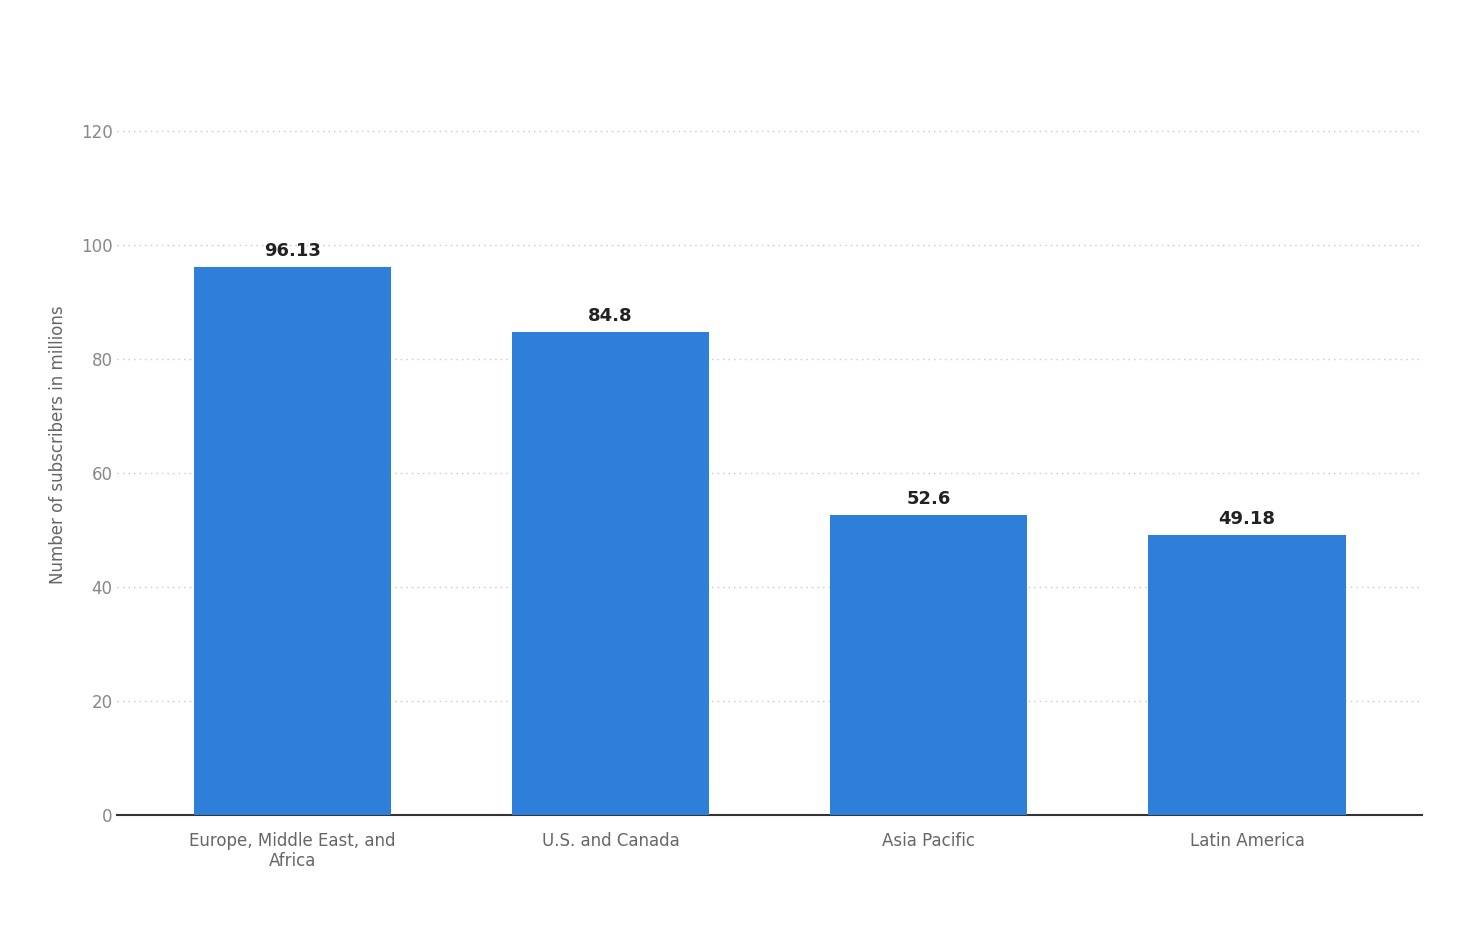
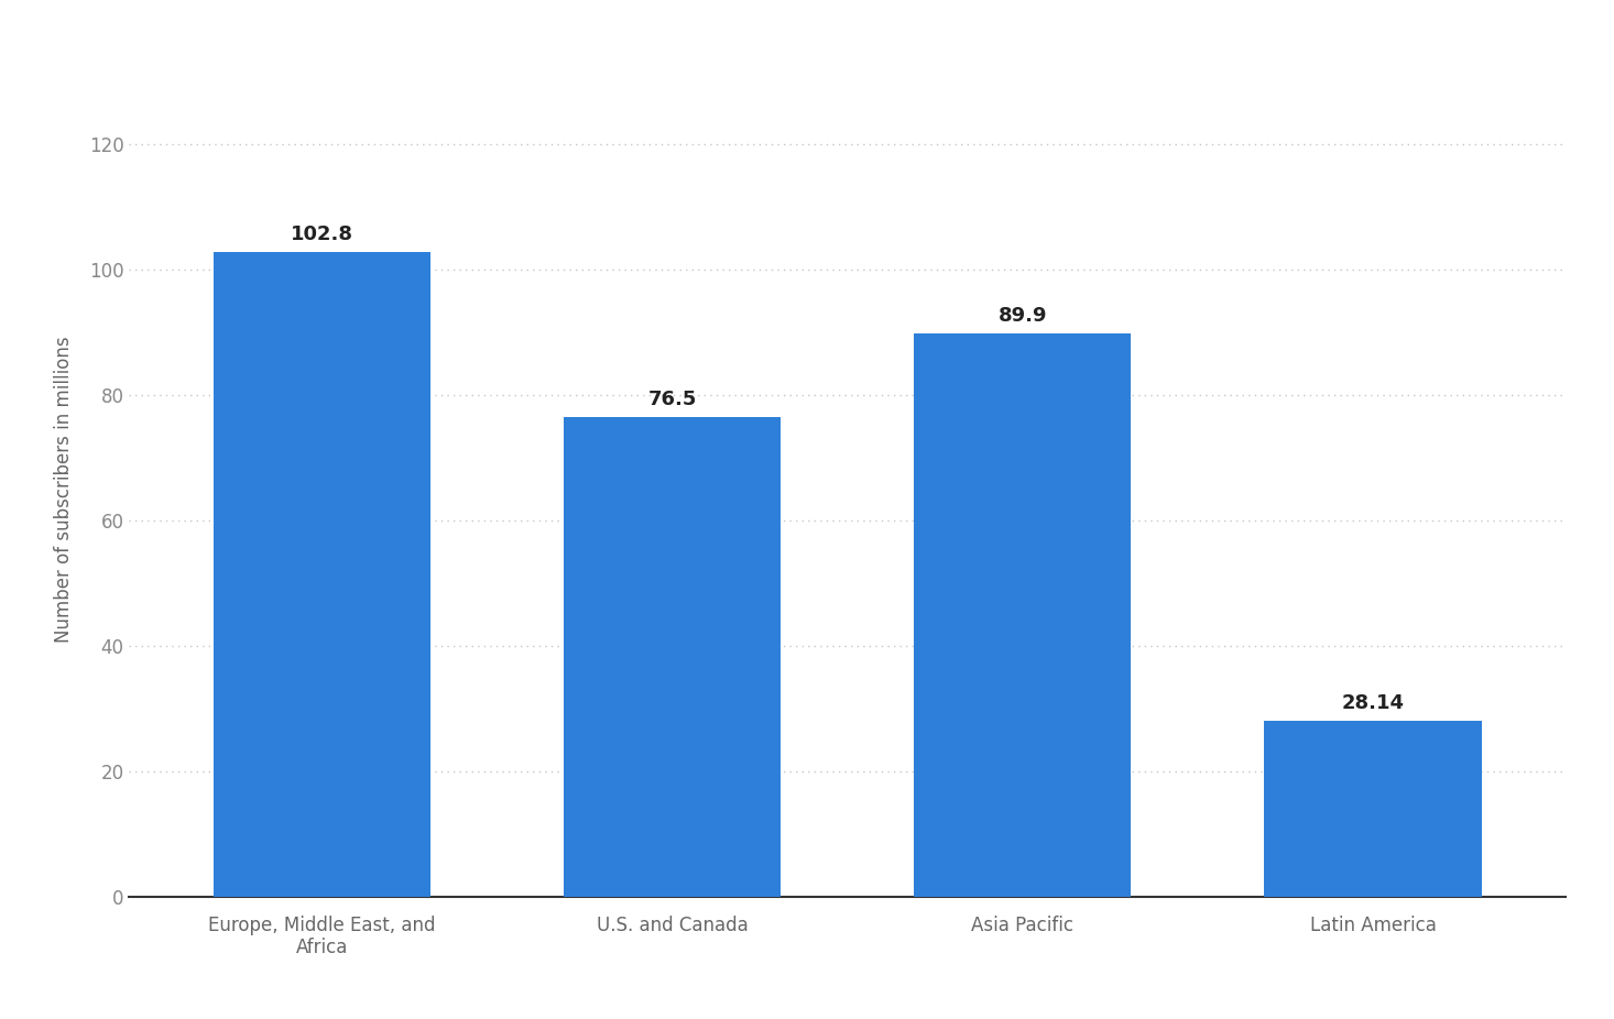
Europe, Middle East, and Africa: 96.13 -> 102.8
U.S. and Canada: 84.8 -> 76.5
Asia Pacific: 52.6 -> 89.9
Latin America: 49.18 -> 28.14
